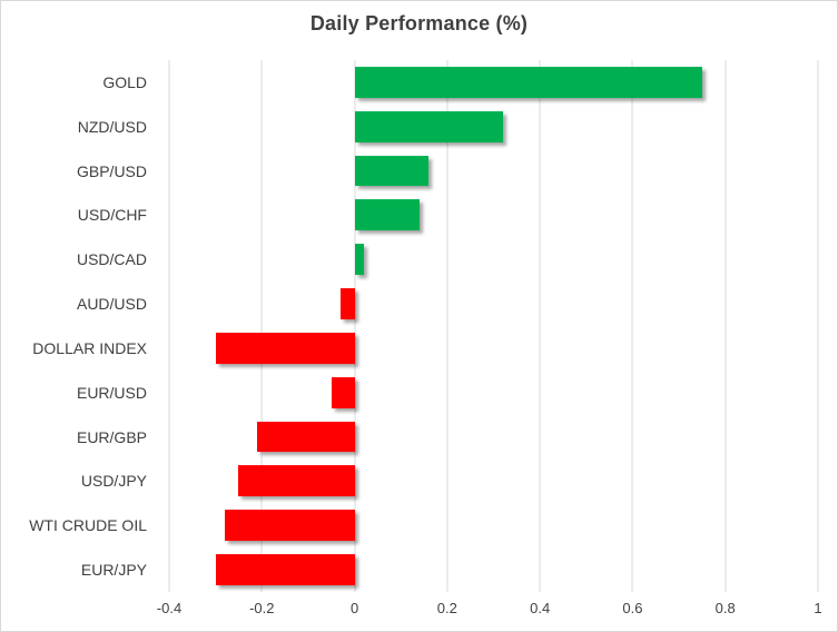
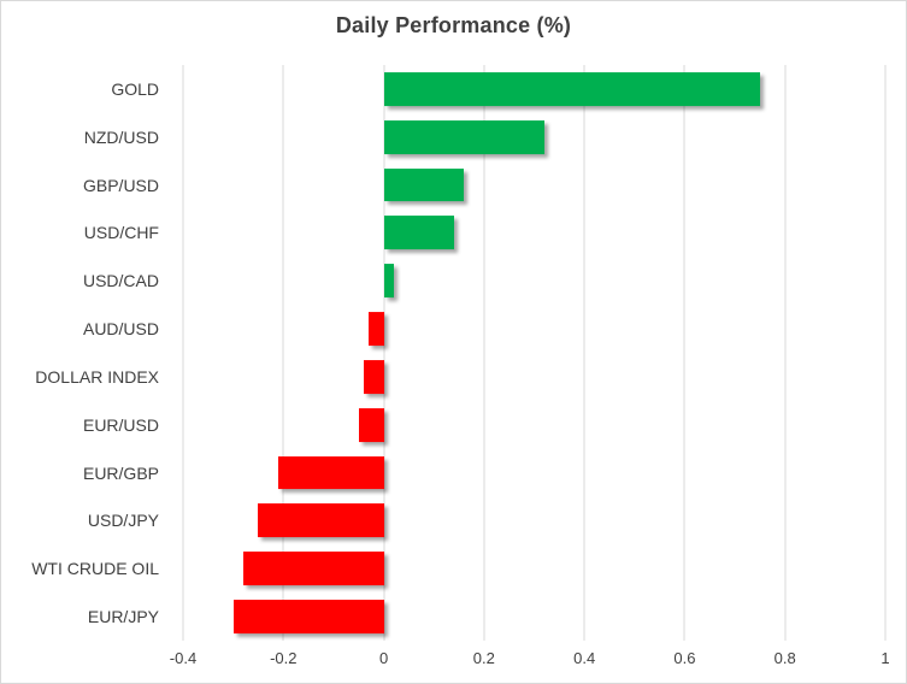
DOLLAR INDEX: -0.30 -> -0.04
